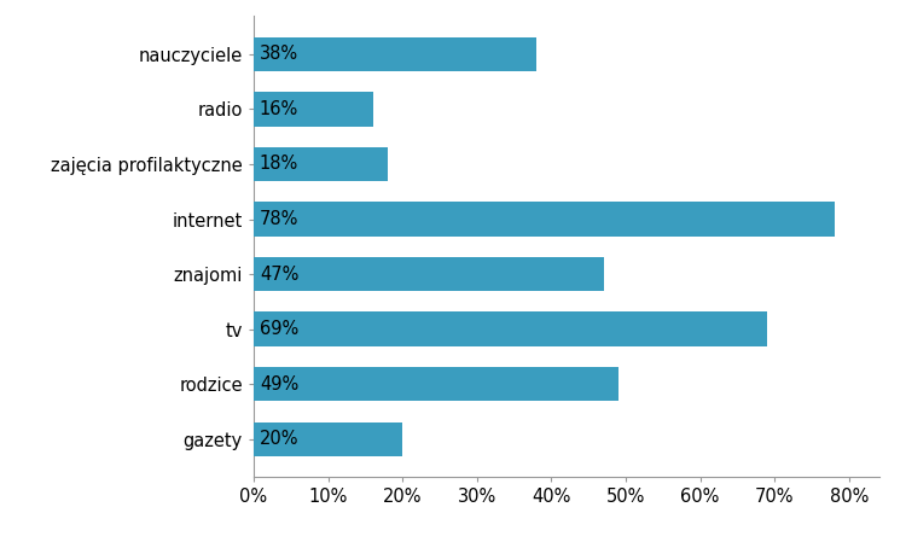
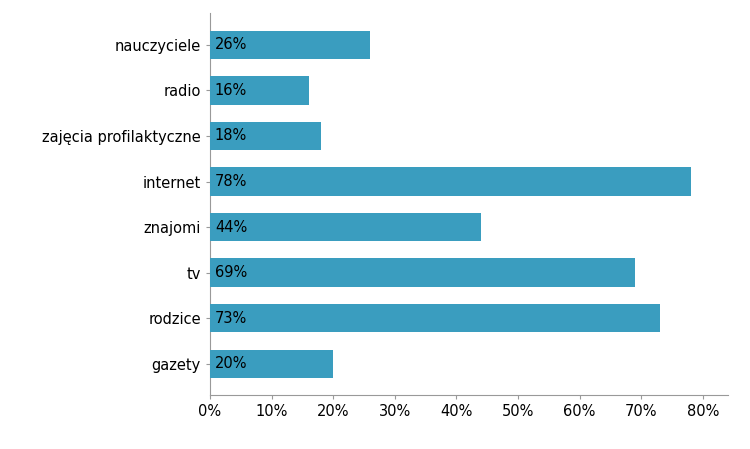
nauczyciele: 38% -> 26%
znajomi: 47% -> 44%
rodzice: 49% -> 73%
